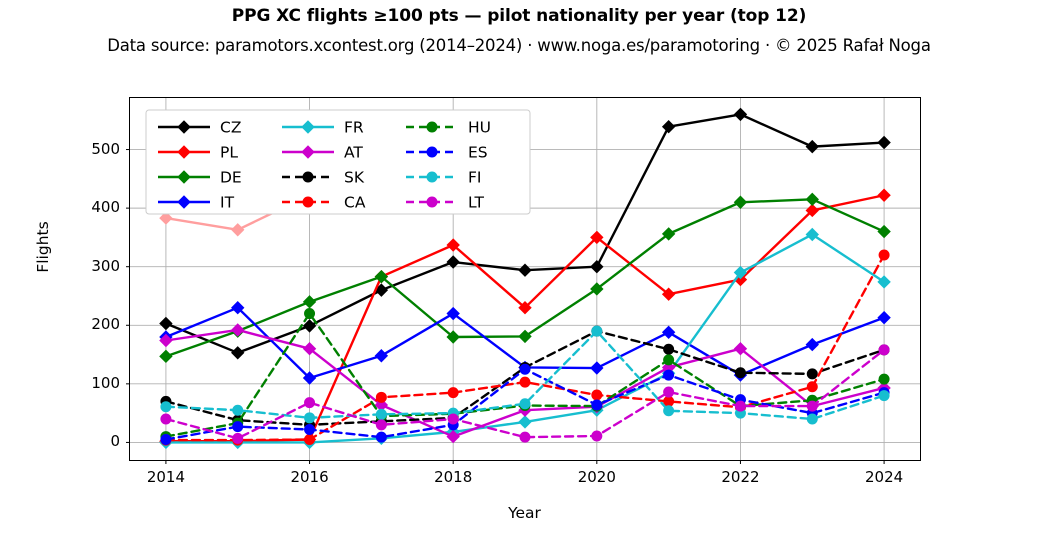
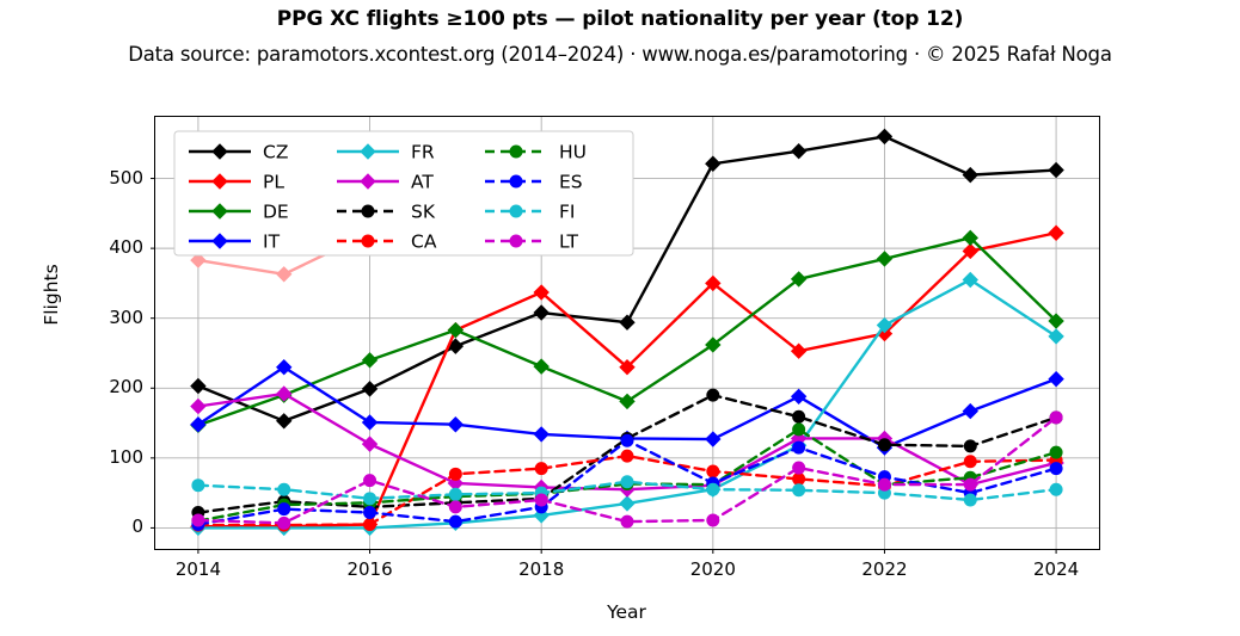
IT/2014: 180 -> 150
SK/2014: 70 -> 20
LT/2014: 40 -> 10
IT/2016: 110 -> 150
AT/2016: 160 -> 120
HU/2016: 220 -> 40
DE/2018: 180 -> 230
IT/2018: 220 -> 130
AT/2018: 10 -> 60
CZ/2020: 300 -> 520
FI/2020: 190 -> 60
DE/2022: 410 -> 380
AT/2022: 160 -> 130
DE/2024: 360 -> 300
CA/2024: 320 -> 100
FI/2024: 80 -> 60
